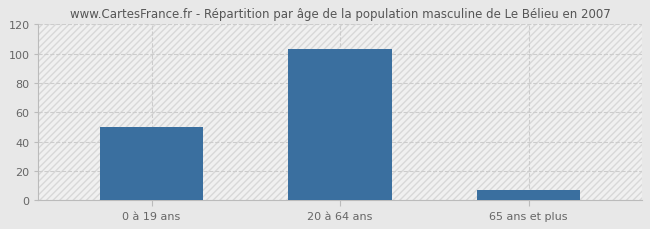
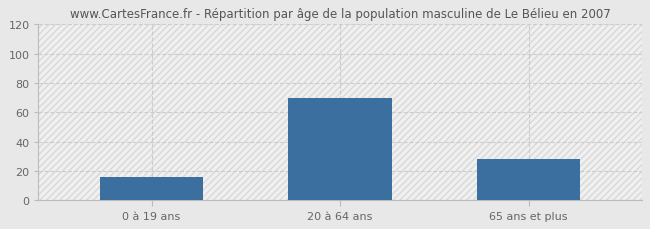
0 à 19 ans: 50 -> 16
20 à 64 ans: 103 -> 70
65 ans et plus: 7 -> 28
